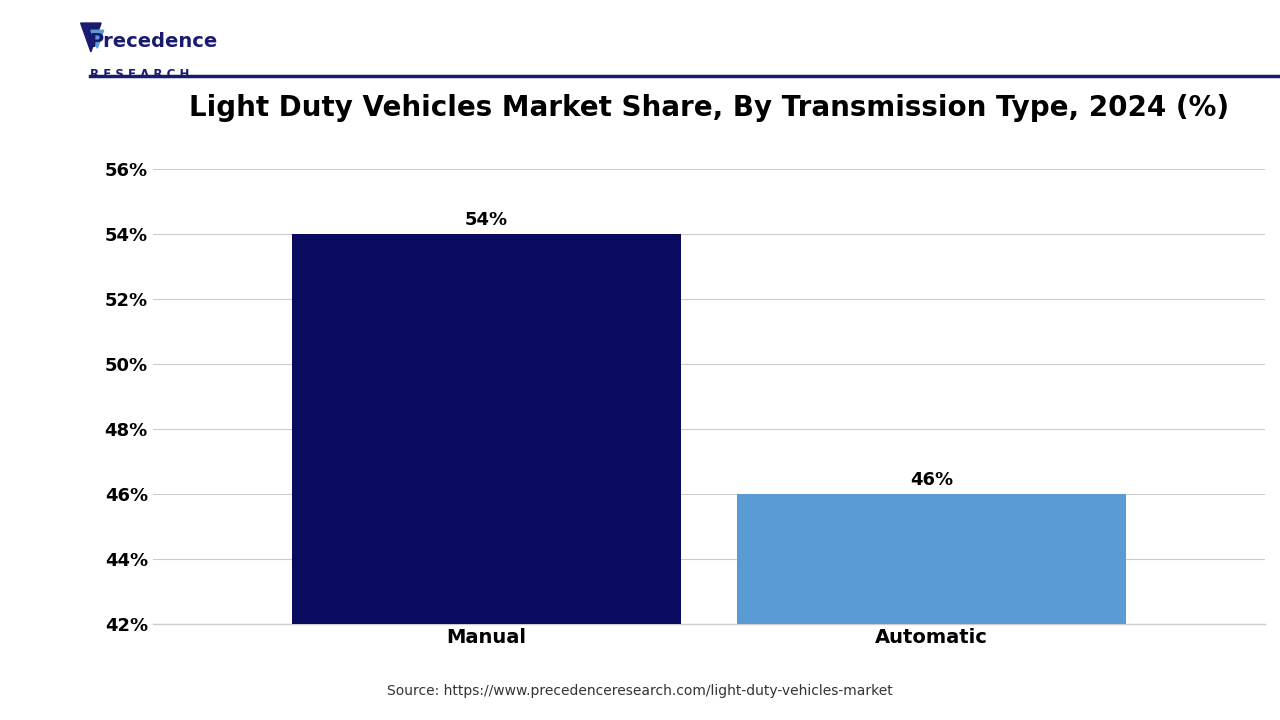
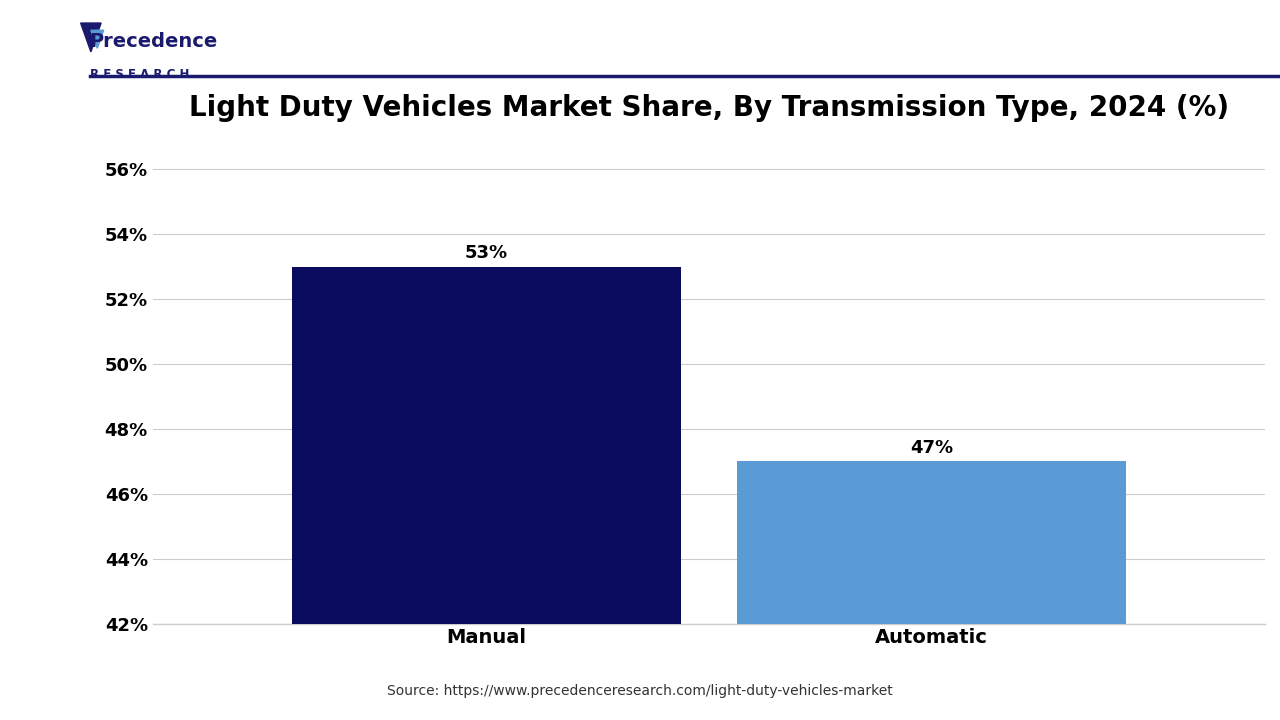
Manual: 54% -> 53%
Automatic: 46% -> 47%
